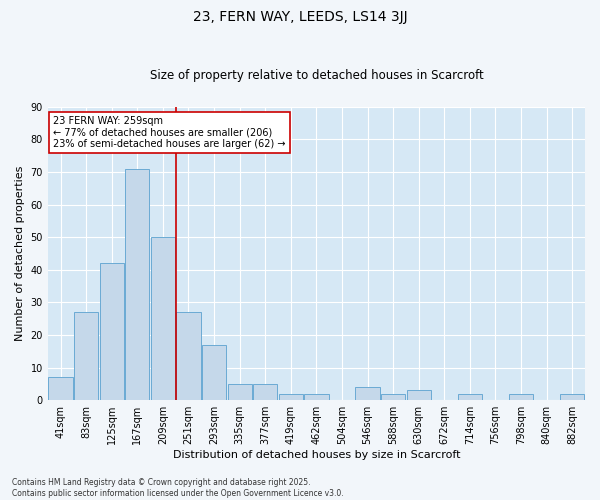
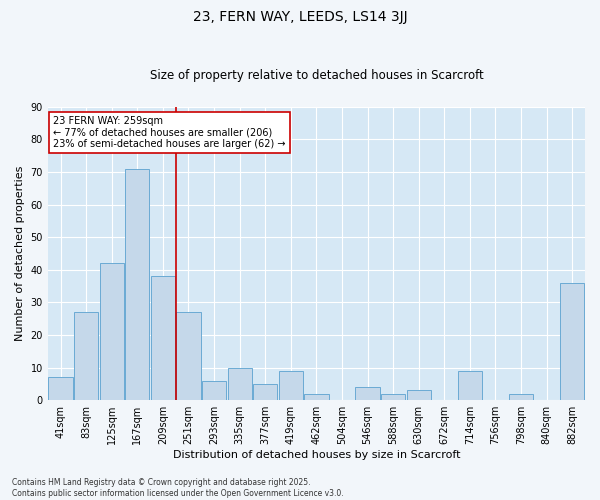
209sqm: 50 -> 38
293sqm: 17 -> 6
335sqm: 5 -> 10
419sqm: 2 -> 9
714sqm: 2 -> 9
882sqm: 2 -> 36
